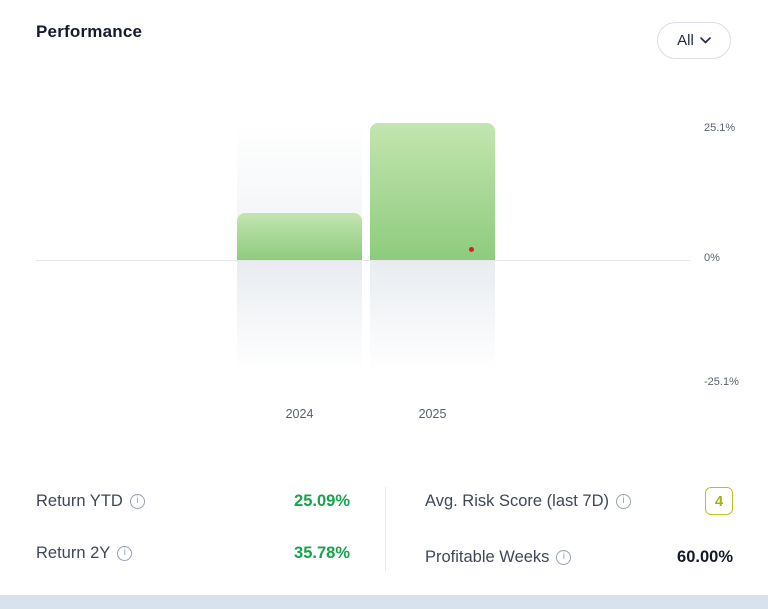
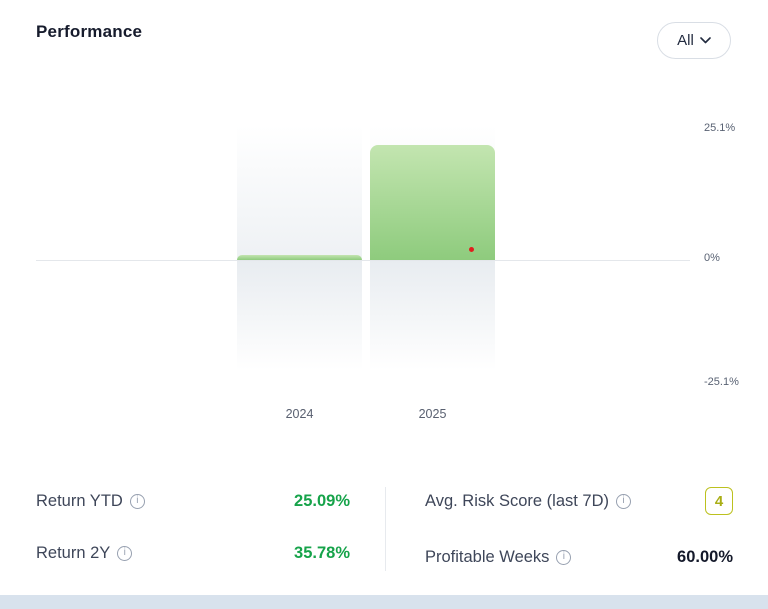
2024: 9% -> 1%
2025: 25% -> 21%
